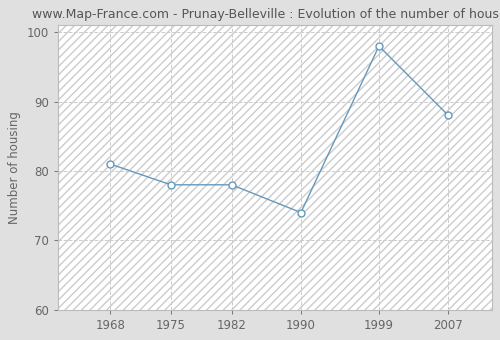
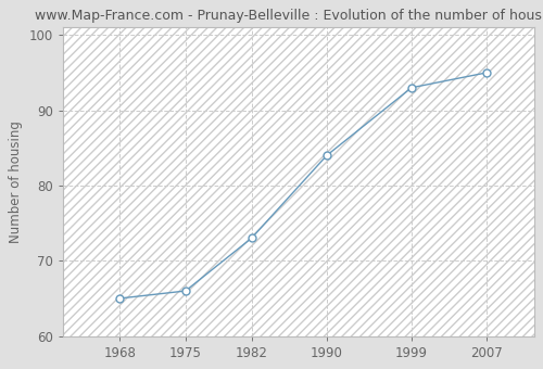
1968: 81 -> 65
1975: 78 -> 66
1982: 78 -> 73
1990: 74 -> 84
1999: 98 -> 93
2007: 88 -> 95
